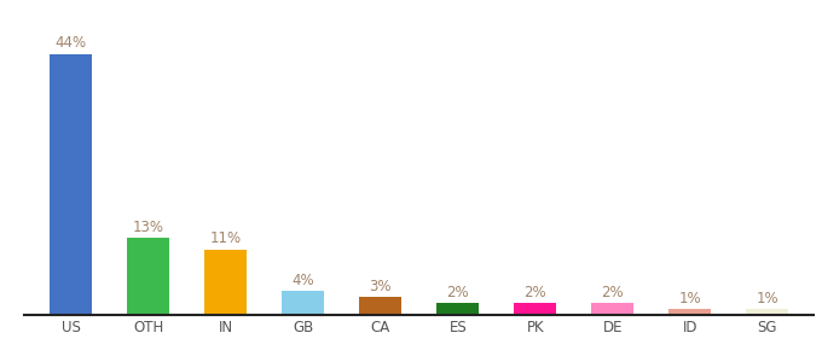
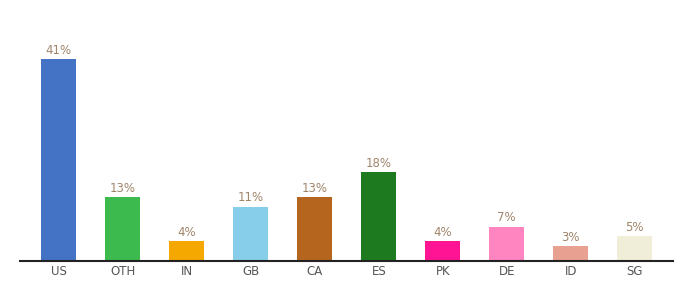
US: 44% -> 41%
IN: 11% -> 4%
GB: 4% -> 11%
CA: 3% -> 13%
ES: 2% -> 18%
PK: 2% -> 4%
DE: 2% -> 7%
ID: 1% -> 3%
SG: 1% -> 5%
